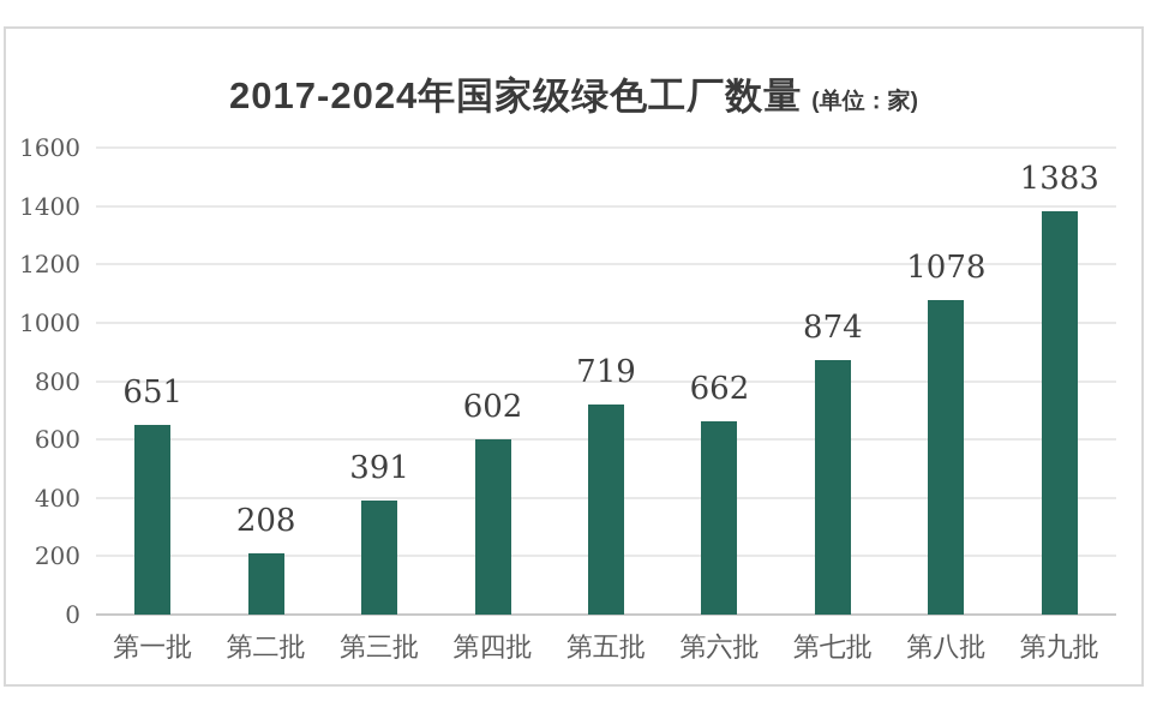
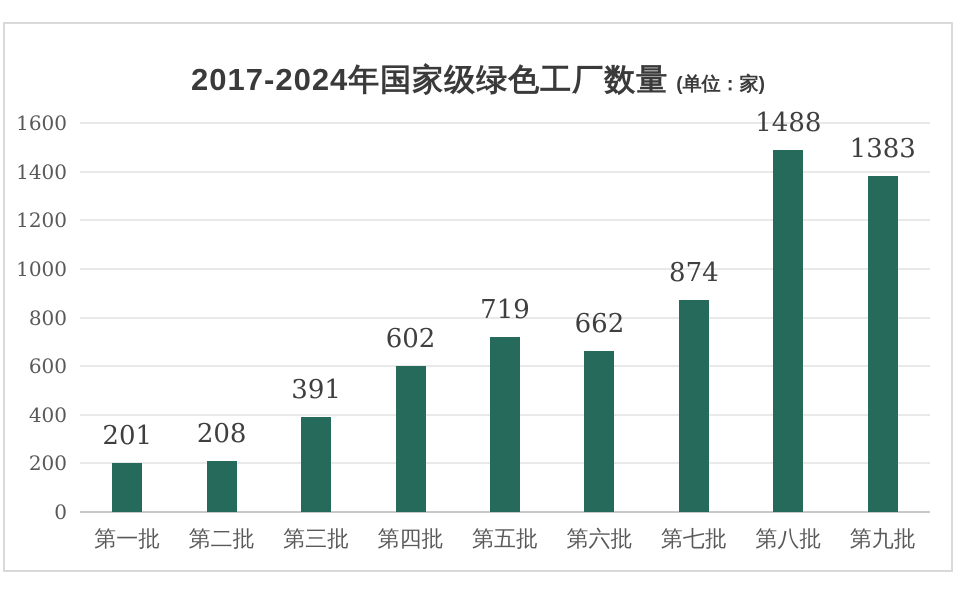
第一批: 651 -> 201
第八批: 1078 -> 1488
